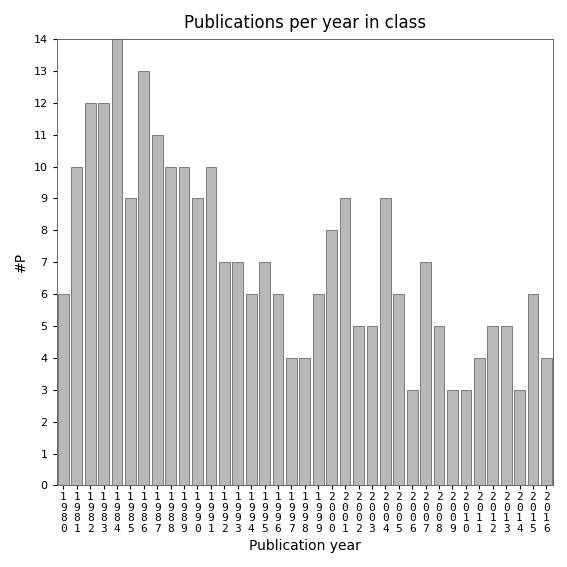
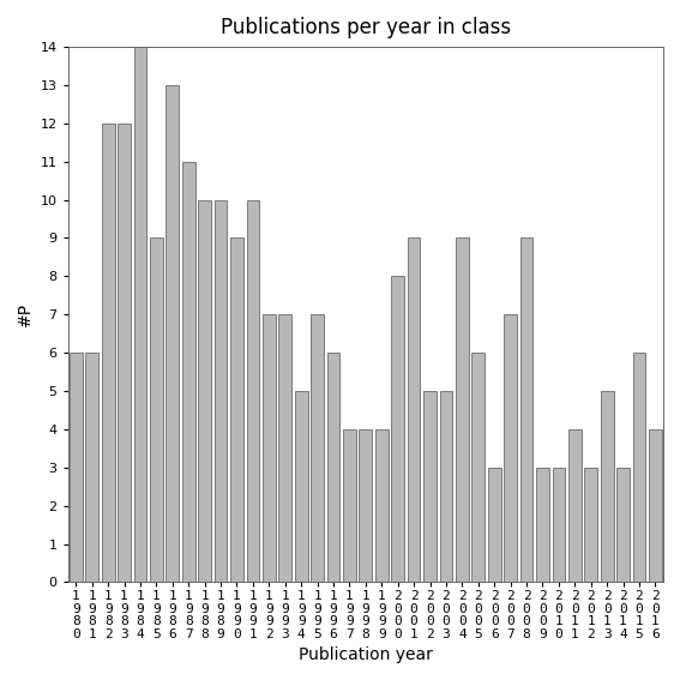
1 9 8 1: 10 -> 6
1 9 9 4: 6 -> 5
1 9 9 9: 6 -> 4
2 0 0 8: 5 -> 9
2 0 1 2: 5 -> 3
